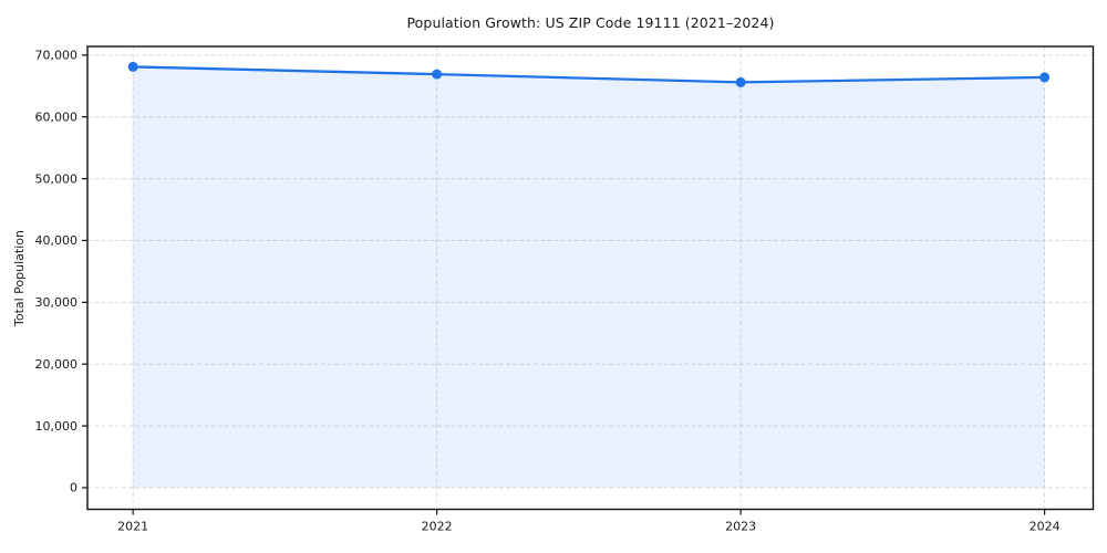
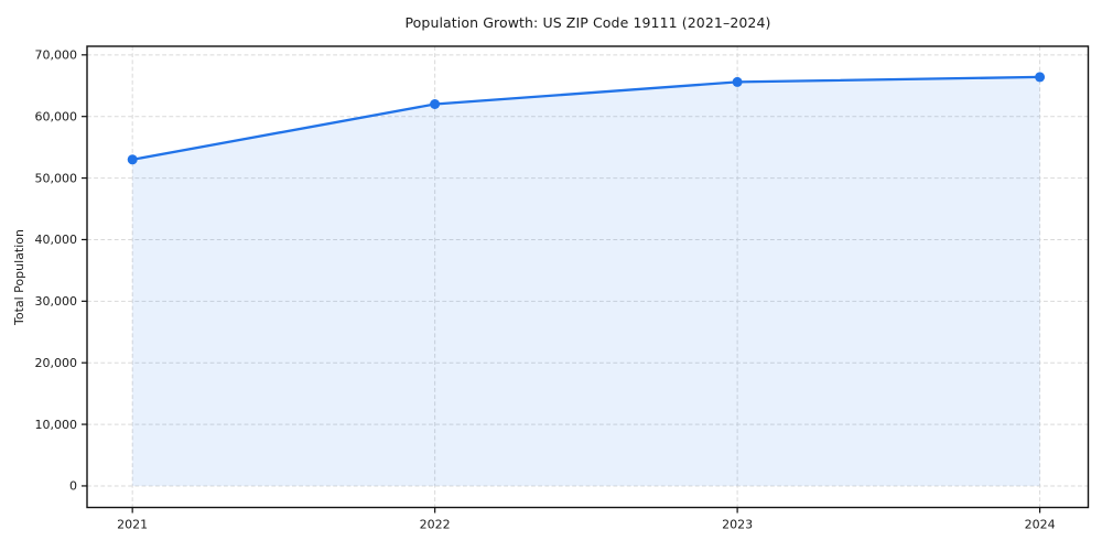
2021: 68000 -> 53000
2022: 67000 -> 62000
